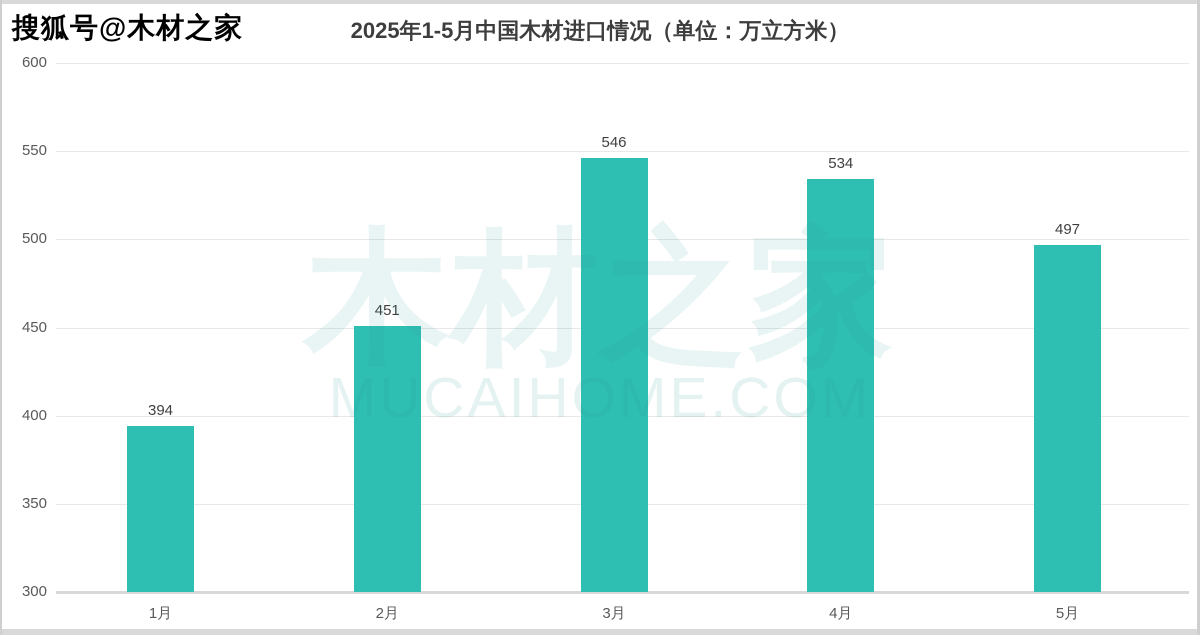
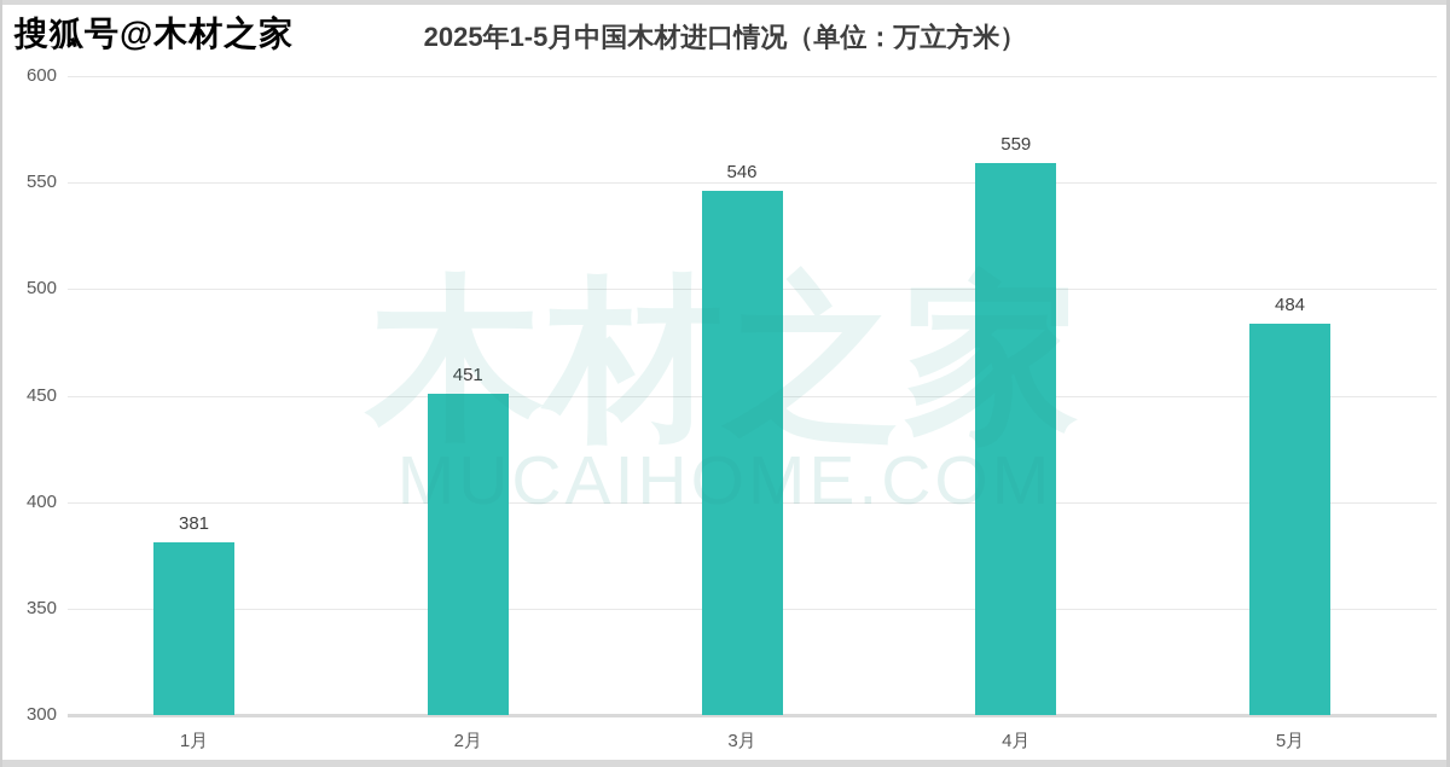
1月: 394 -> 381
4月: 534 -> 559
5月: 497 -> 484
